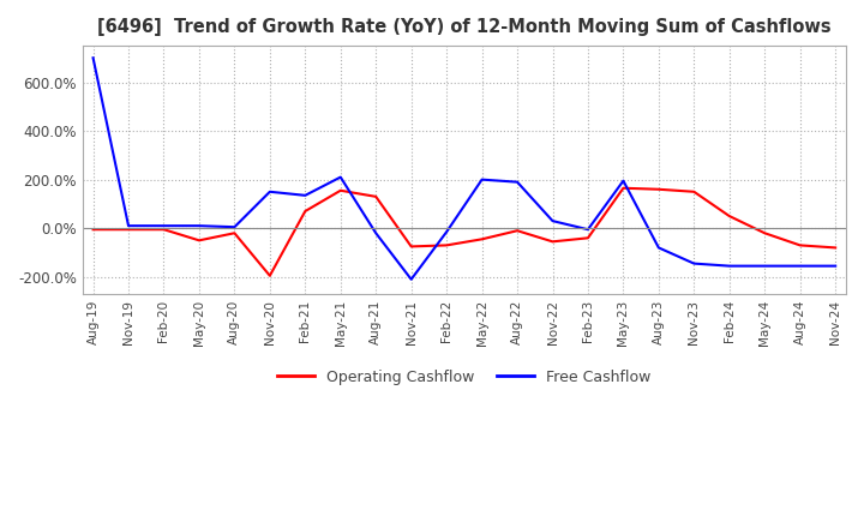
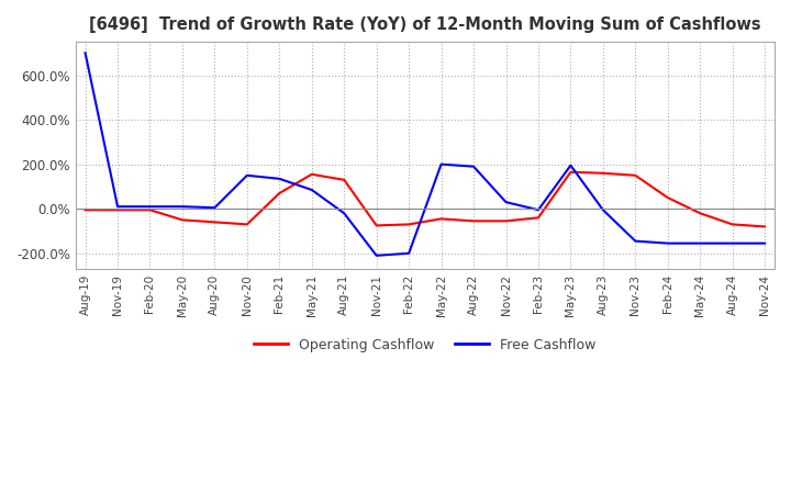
Operating Cashflow/Aug-20: -20% -> -60%
Operating Cashflow/Nov-20: -195% -> -70%
Free Cashflow/May-21: 210% -> 85%
Free Cashflow/Feb-22: -15% -> -200%
Operating Cashflow/Aug-22: -10% -> -55%
Free Cashflow/Aug-23: -80% -> -5%
